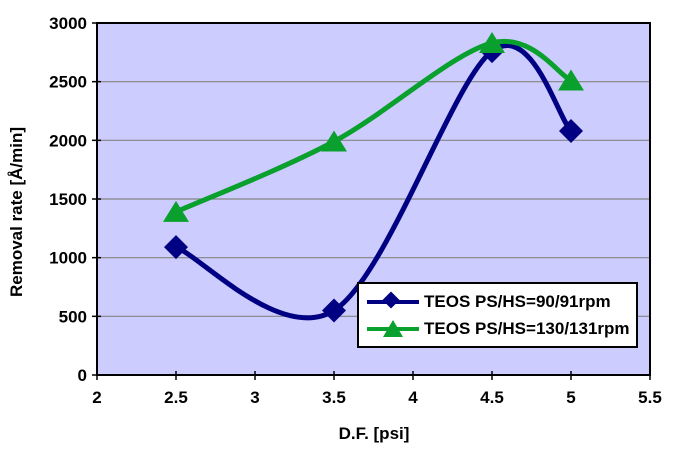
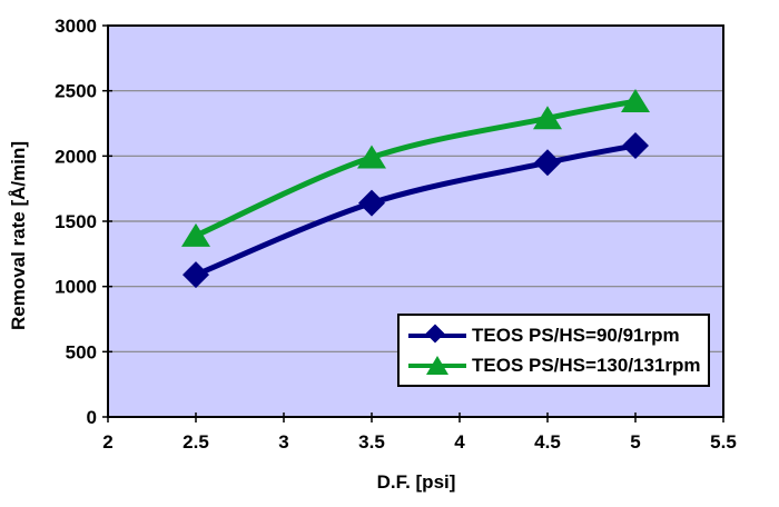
TEOS PS/HS=90/91rpm/3.5: 550 -> 1640
TEOS PS/HS=90/91rpm/4.5: 2760 -> 1950
TEOS PS/HS=130/131rpm/4.5: 2830 -> 2290
TEOS PS/HS=130/131rpm/5: 2510 -> 2420
